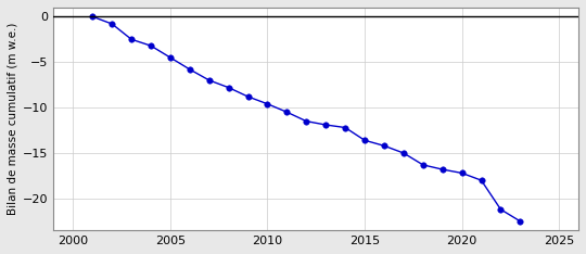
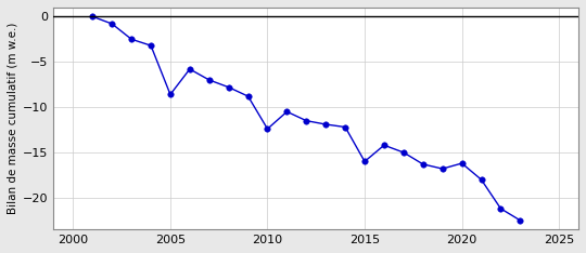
2005: -4.5 -> -8.6
2010: -9.6 -> -12.4
2015: -13.6 -> -16.0
2020: -17.2 -> -16.2
